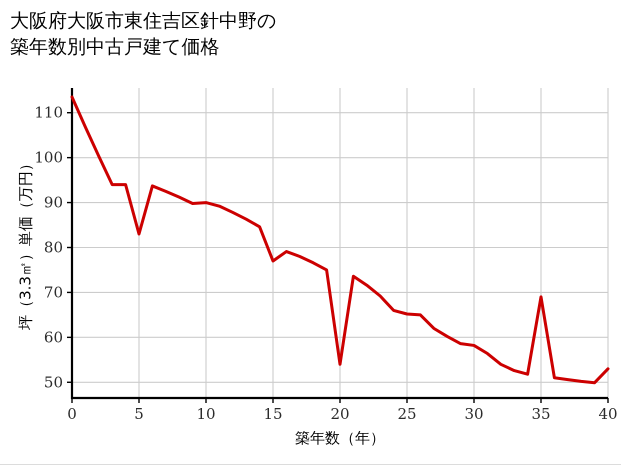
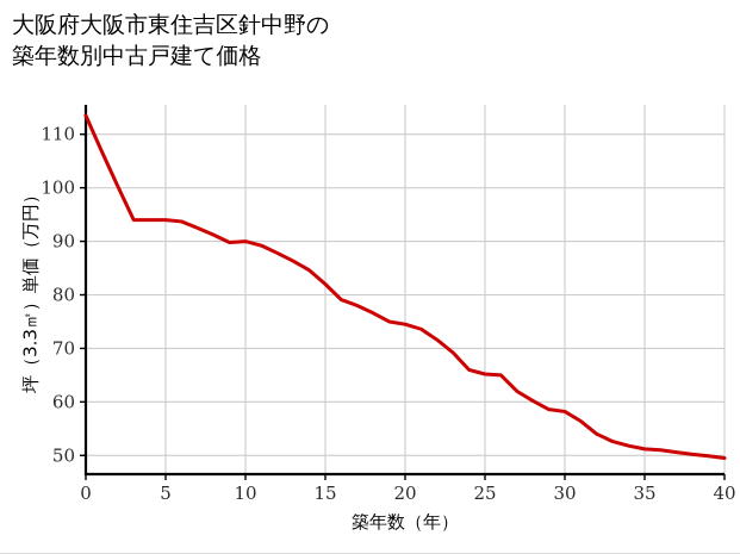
5: 83 -> 94
15: 77 -> 82
20: 54 -> 74
35: 69 -> 51
40: 53 -> 50
